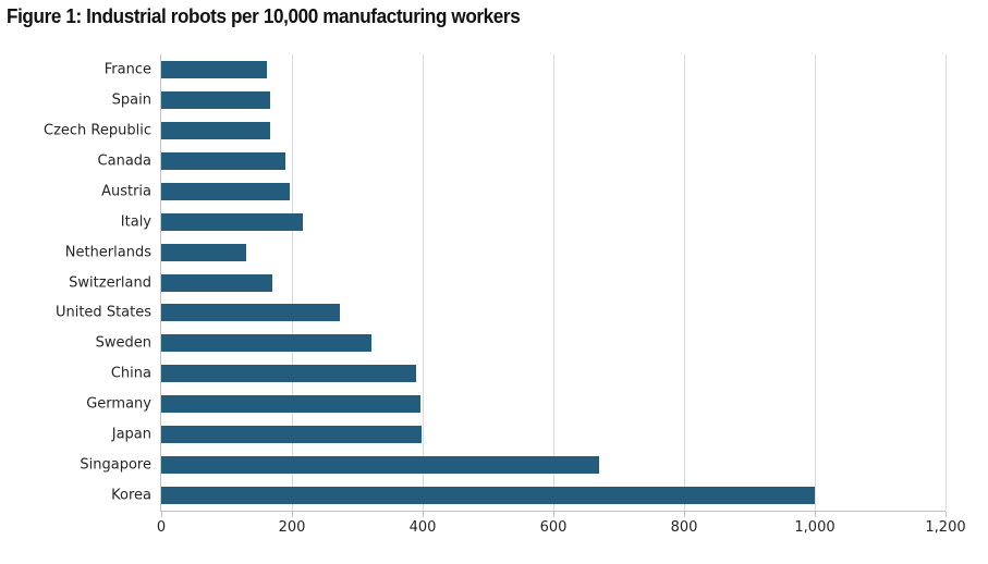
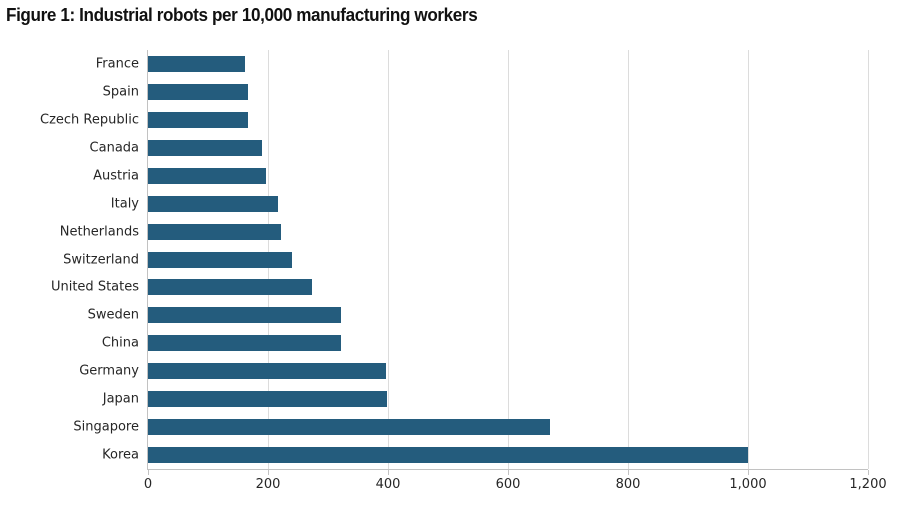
Netherlands: 130 -> 220
Switzerland: 170 -> 240
China: 390 -> 320
